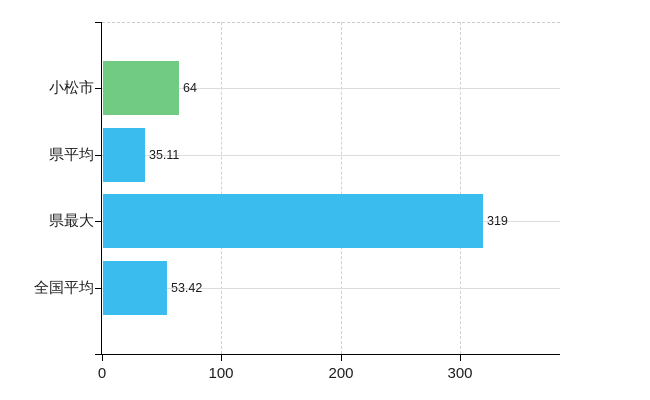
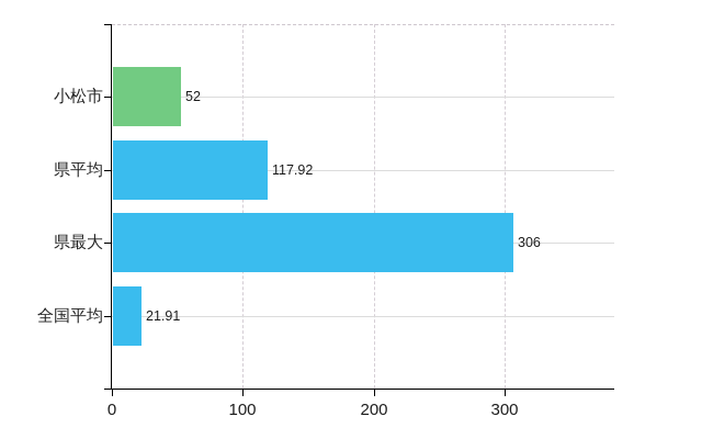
小松市: 64 -> 52
県平均: 35.11 -> 117.92
県最大: 319 -> 306
全国平均: 53.42 -> 21.91
